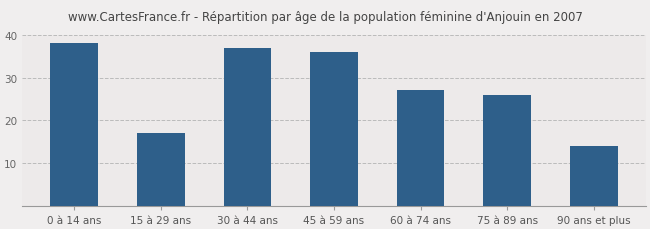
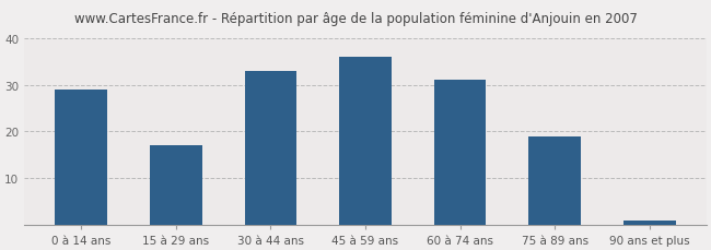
0 à 14 ans: 38 -> 29
30 à 44 ans: 37 -> 33
60 à 74 ans: 27 -> 31
75 à 89 ans: 26 -> 19
90 ans et plus: 14 -> 1
